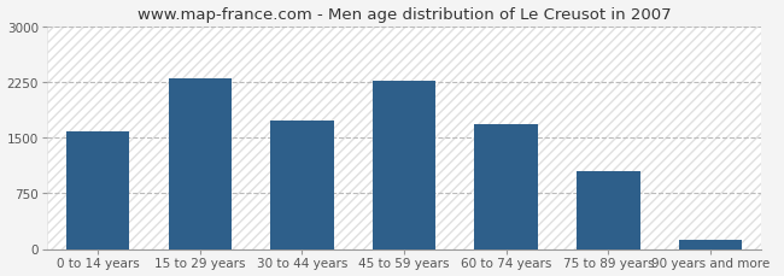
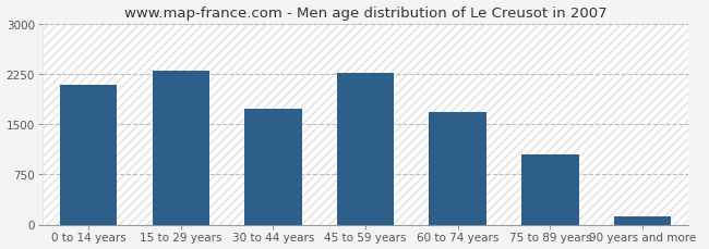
0 to 14 years: 1580 -> 2080
